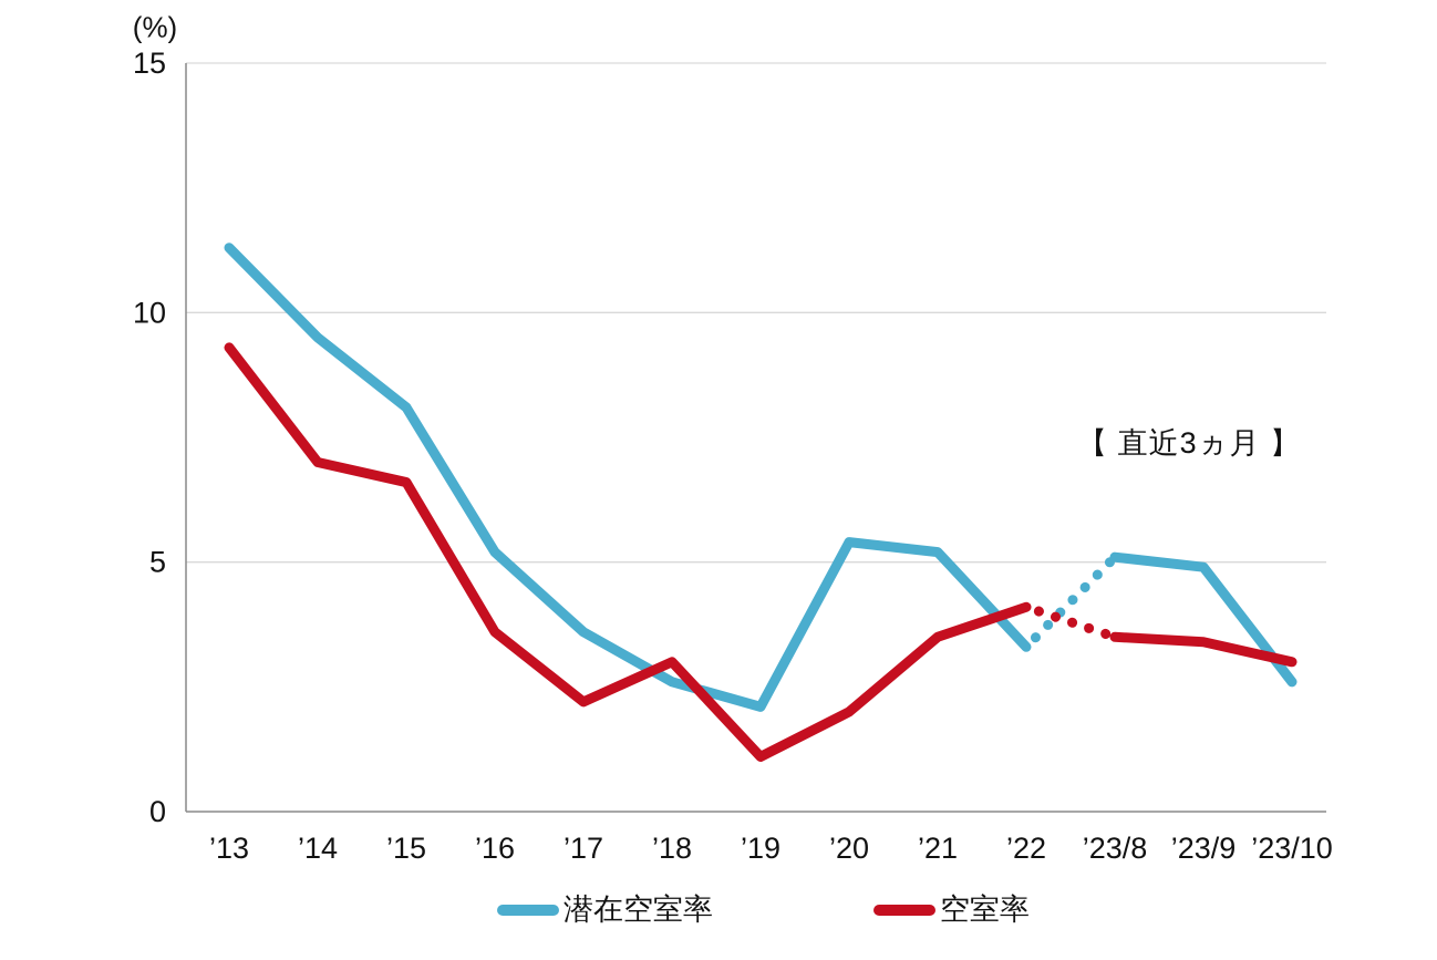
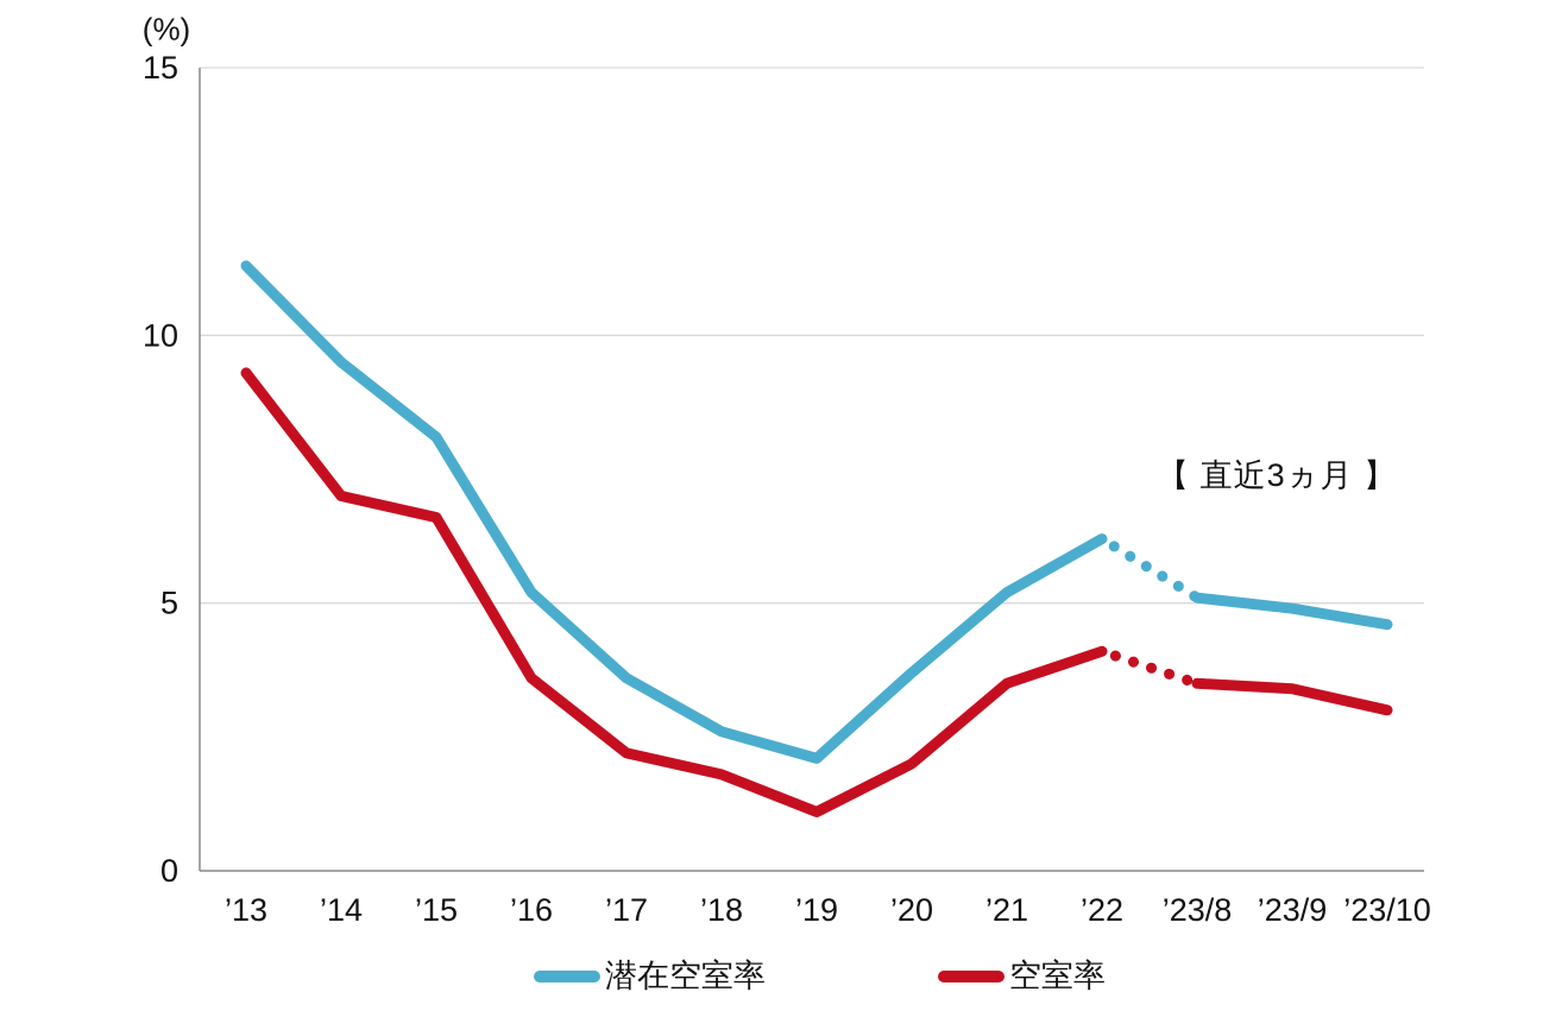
空室率/’18: 3.0 -> 1.8
潜在空室率/’20: 5.4 -> 3.7
潜在空室率/’22: 3.3 -> 6.2
潜在空室率/’23/10: 2.6 -> 4.6
